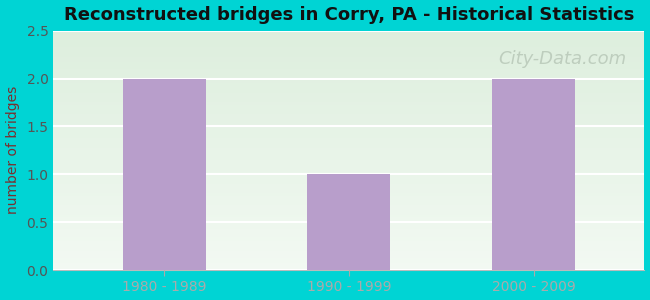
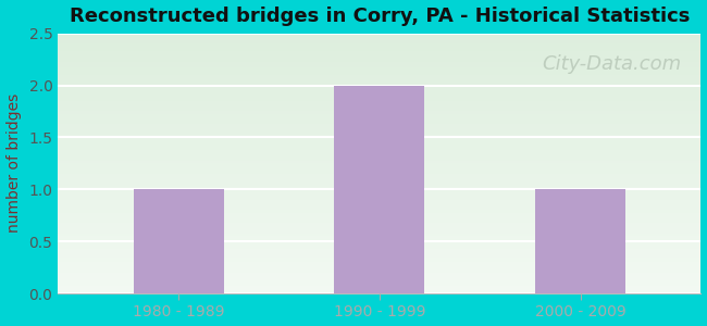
1980 - 1989: 2 -> 1
1990 - 1999: 1 -> 2
2000 - 2009: 2 -> 1
